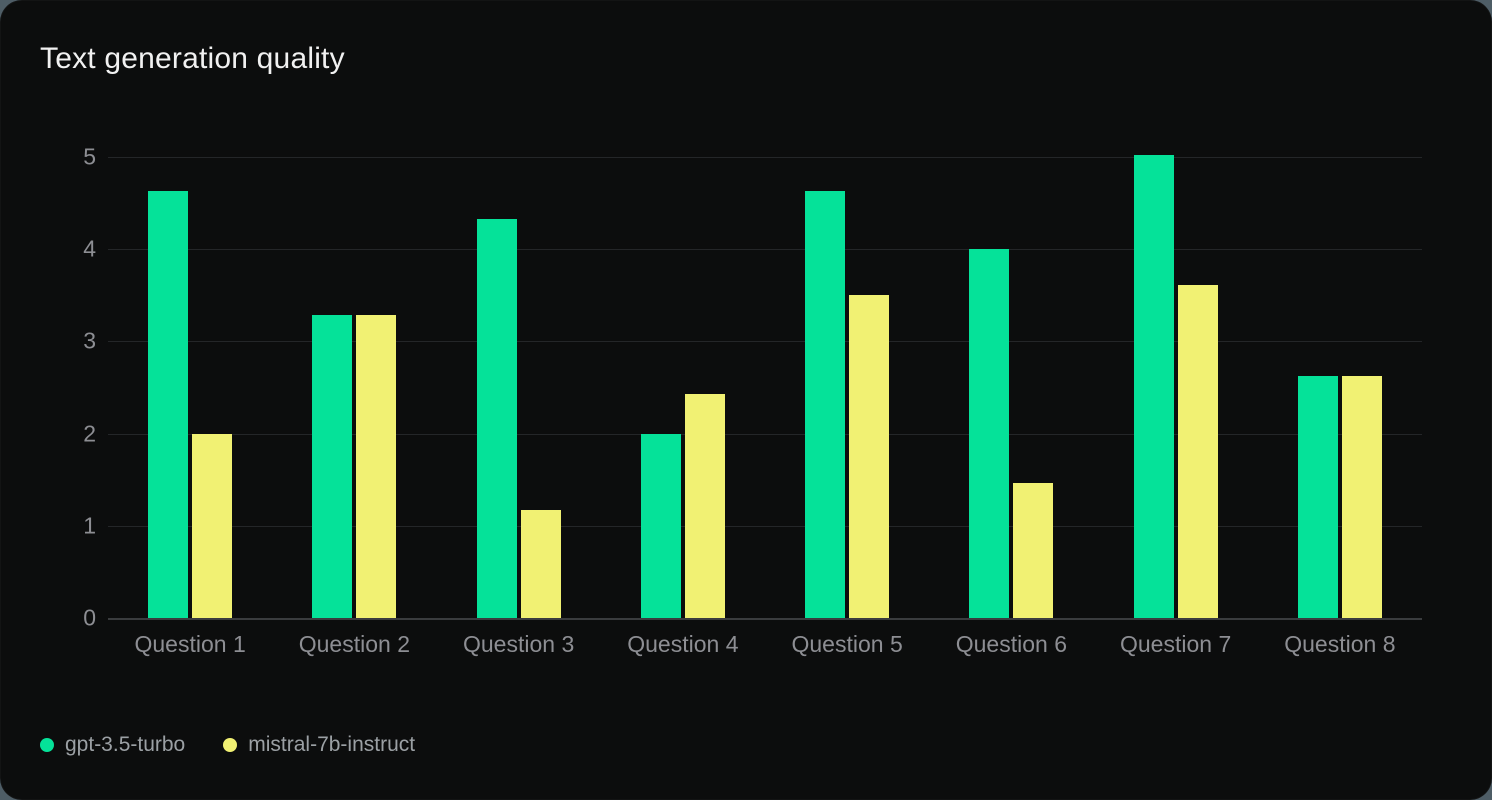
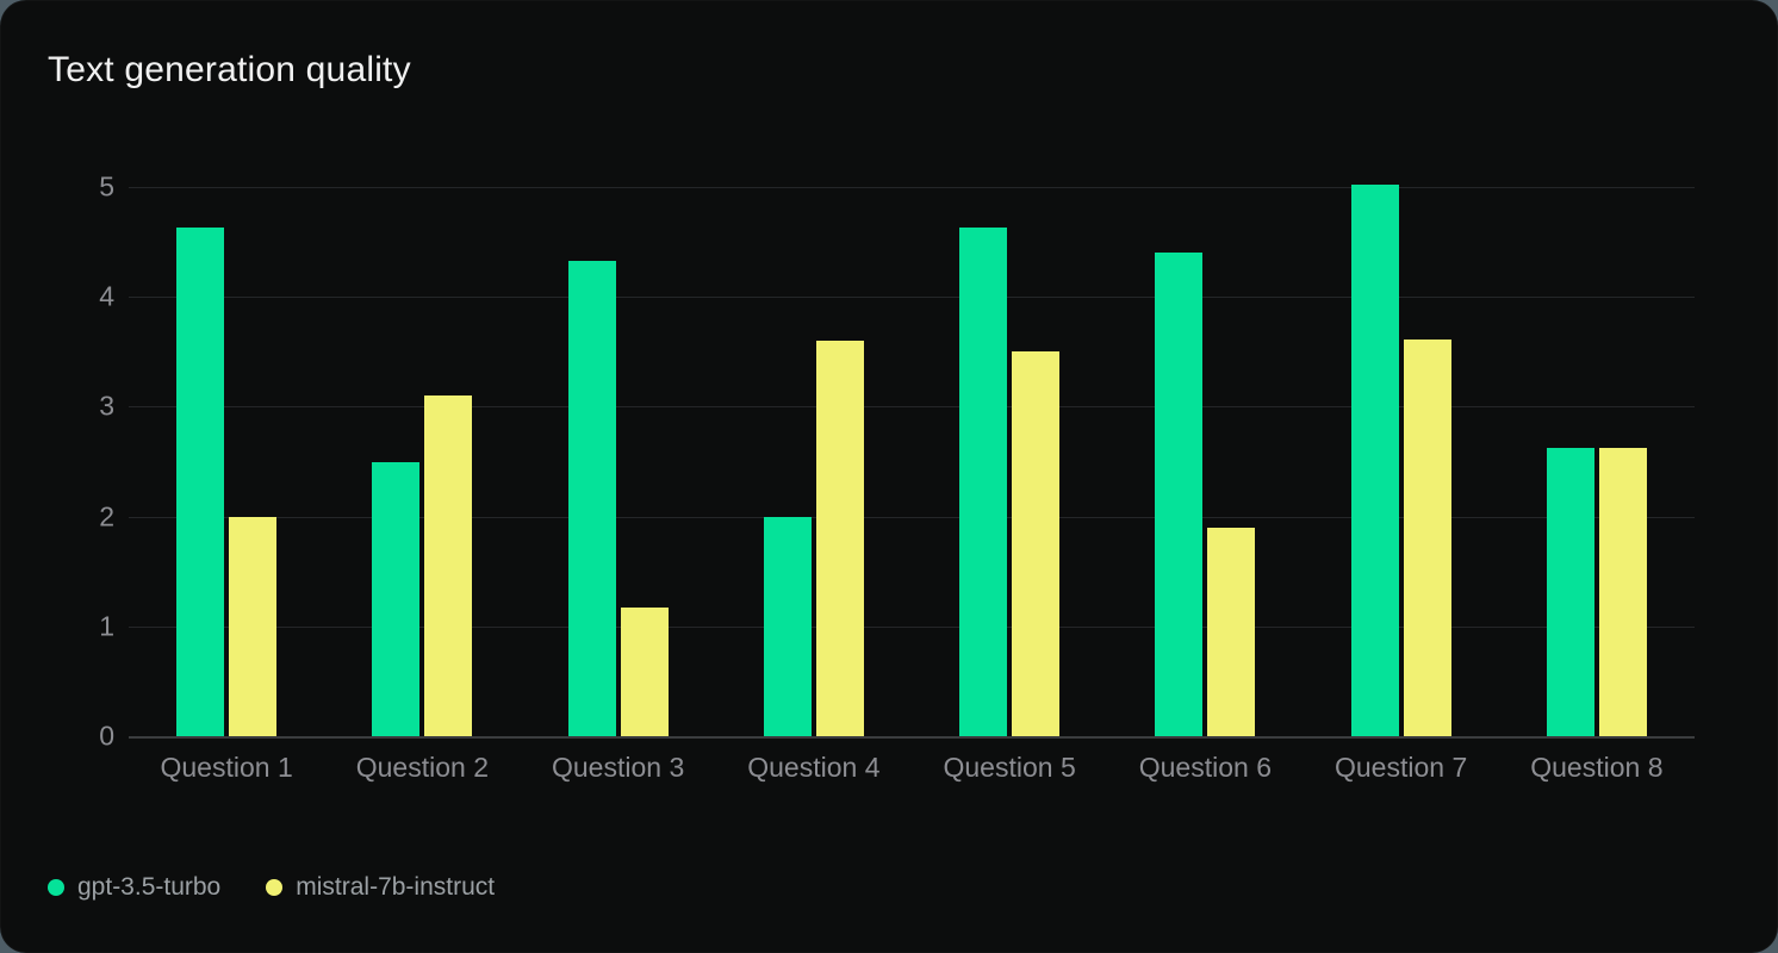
gpt-3.5-turbo/Question 2: 3.3 -> 2.5
mistral-7b-instruct/Question 2: 3.3 -> 3.1
mistral-7b-instruct/Question 4: 2.4 -> 3.6
gpt-3.5-turbo/Question 6: 4.0 -> 4.4
mistral-7b-instruct/Question 6: 1.5 -> 1.9
